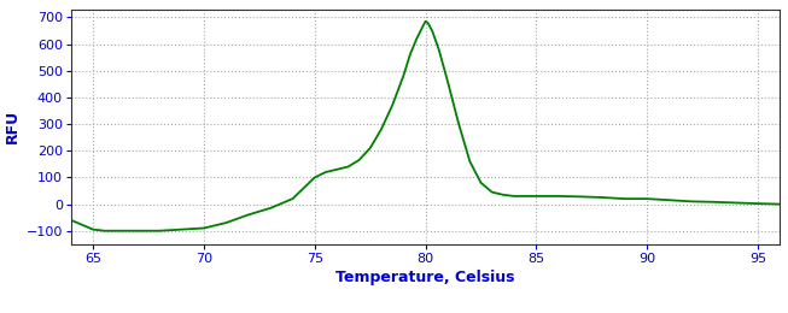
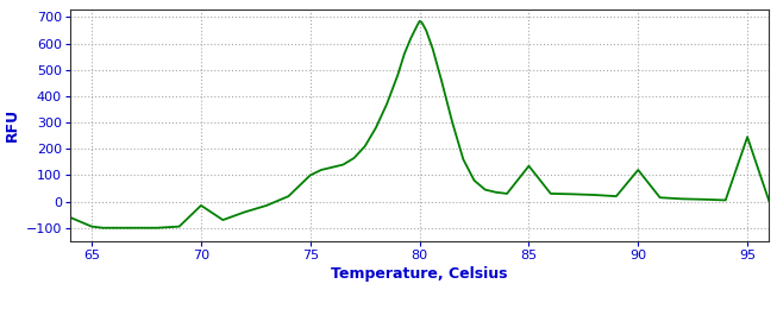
70: -90 -> -15
85: 30 -> 135
90: 20 -> 120
95: 2 -> 245
